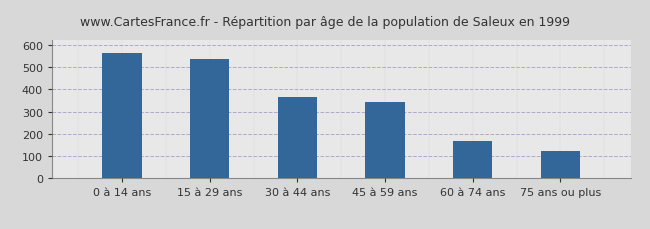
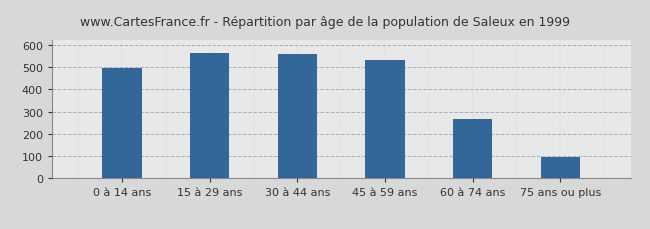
0 à 14 ans: 565 -> 497
15 à 29 ans: 535 -> 562
30 à 44 ans: 365 -> 560
45 à 59 ans: 345 -> 530
60 à 74 ans: 170 -> 267
75 ans ou plus: 125 -> 95
